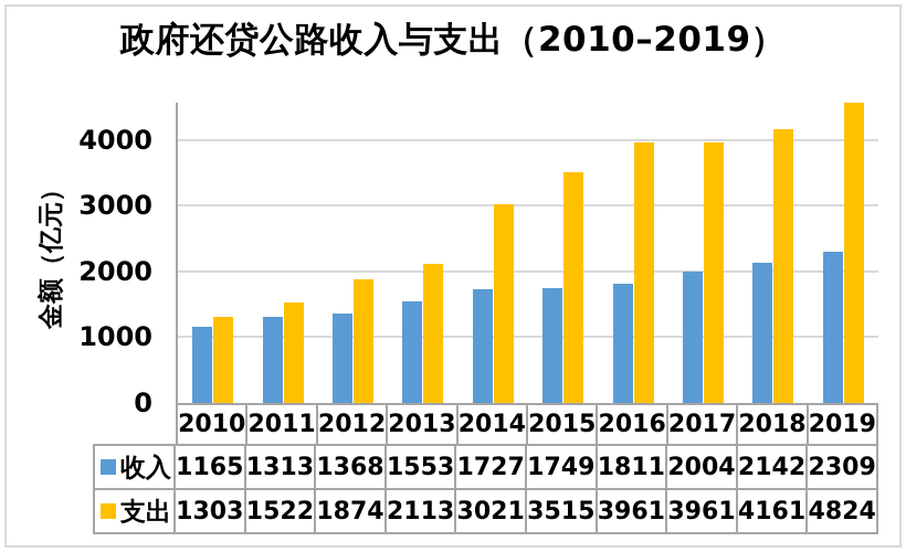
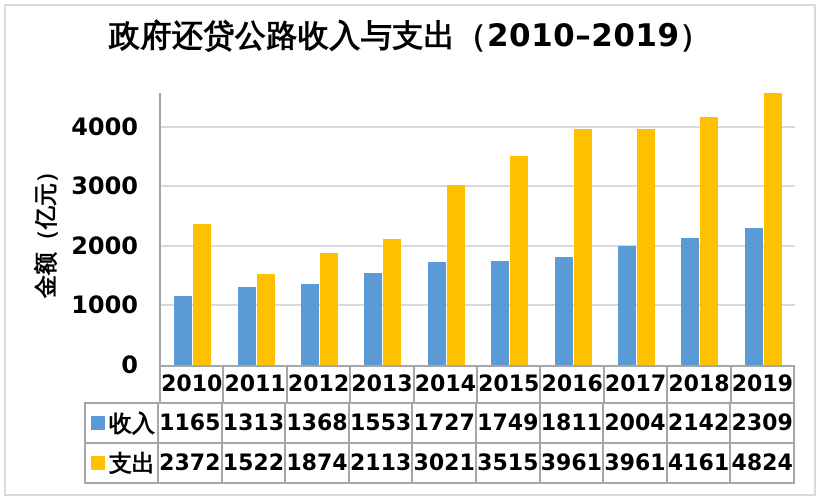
支出/2010: 1303 -> 2372
